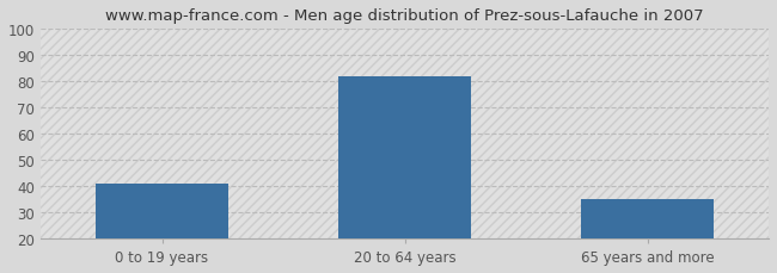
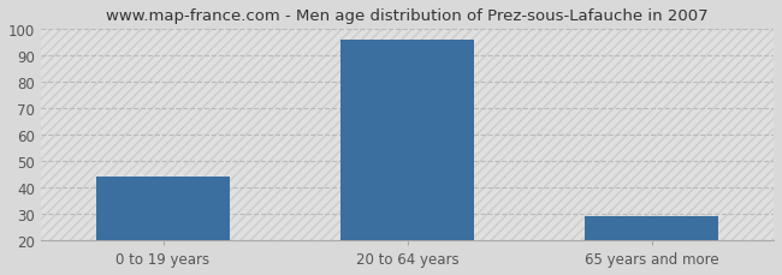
0 to 19 years: 41 -> 44
20 to 64 years: 82 -> 96
65 years and more: 35 -> 29
